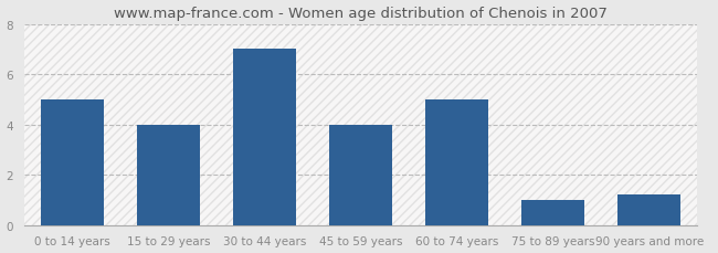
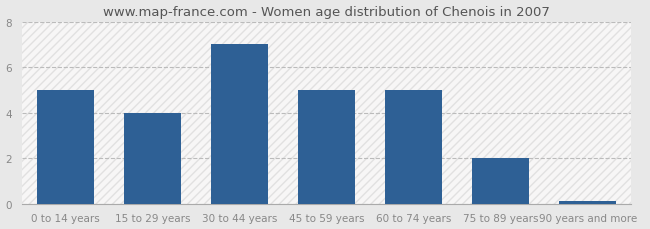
45 to 59 years: 4.0 -> 5.0
75 to 89 years: 1.0 -> 2.0
90 years and more: 1.2 -> 0.1
